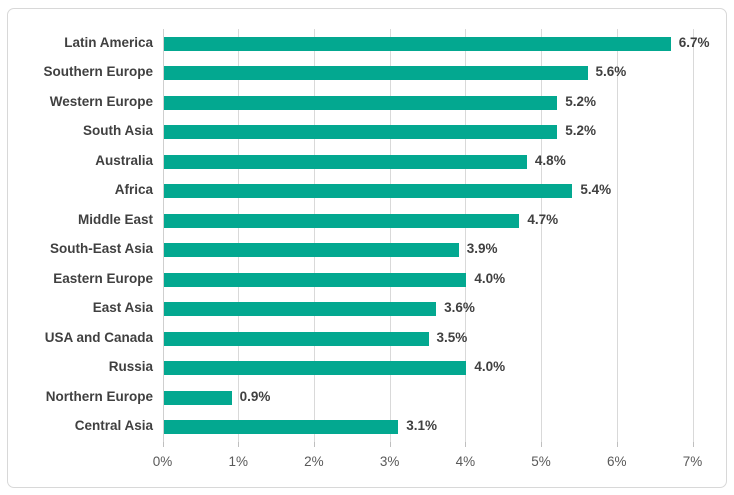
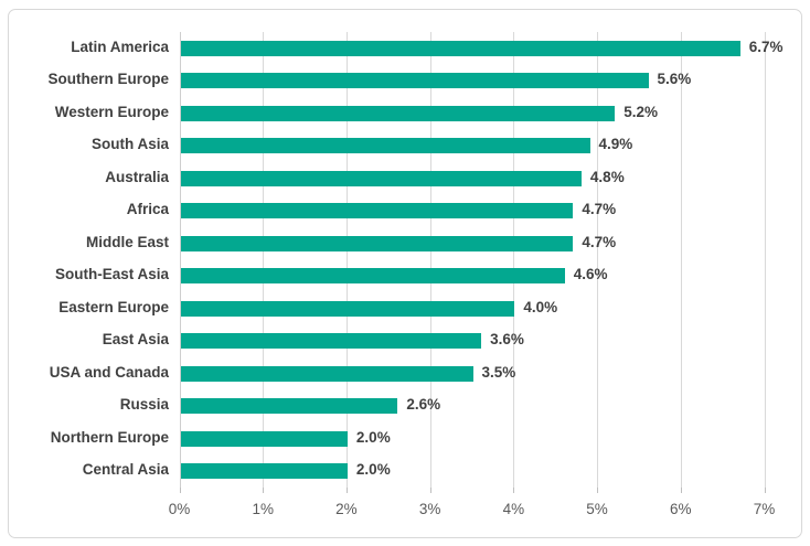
South Asia: 5.2% -> 4.9%
Africa: 5.4% -> 4.7%
South-East Asia: 3.9% -> 4.6%
Russia: 4.0% -> 2.6%
Northern Europe: 0.9% -> 2.0%
Central Asia: 3.1% -> 2.0%
